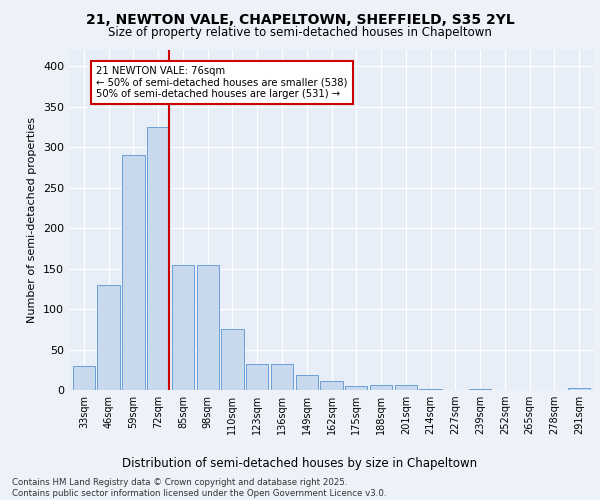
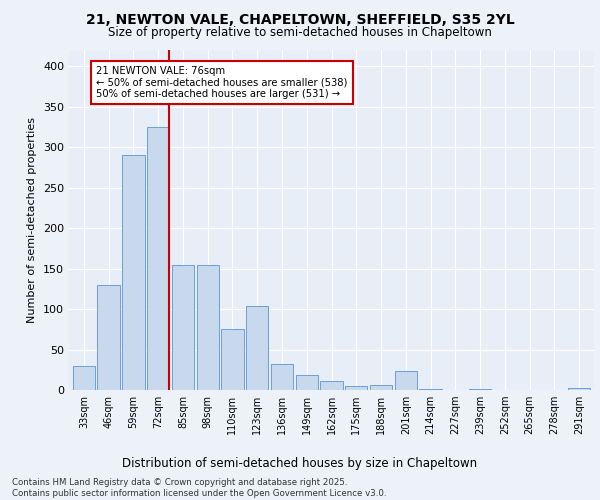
123sqm: 32 -> 104
201sqm: 6 -> 24
